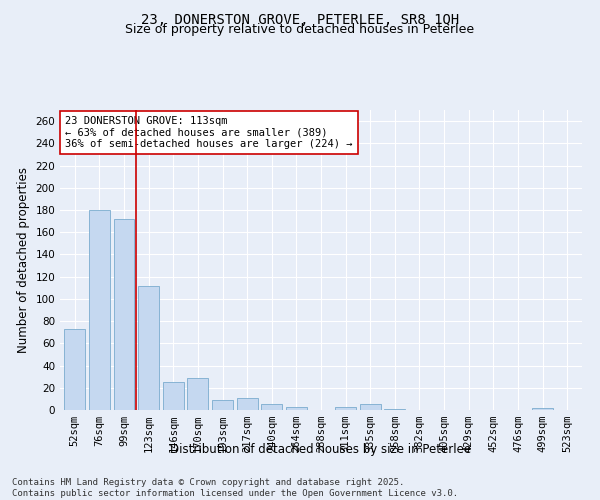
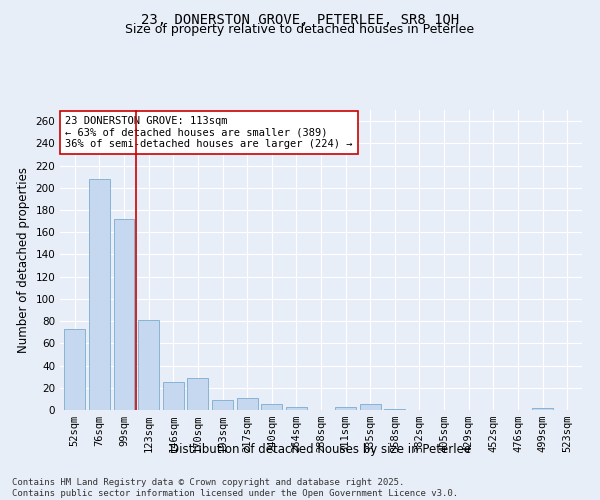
76sqm: 180 -> 208
123sqm: 112 -> 81
